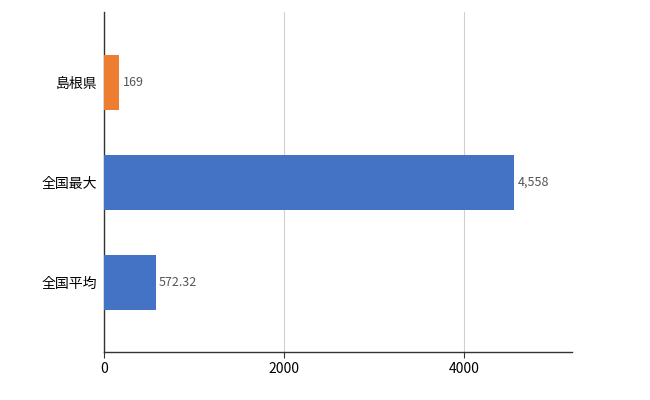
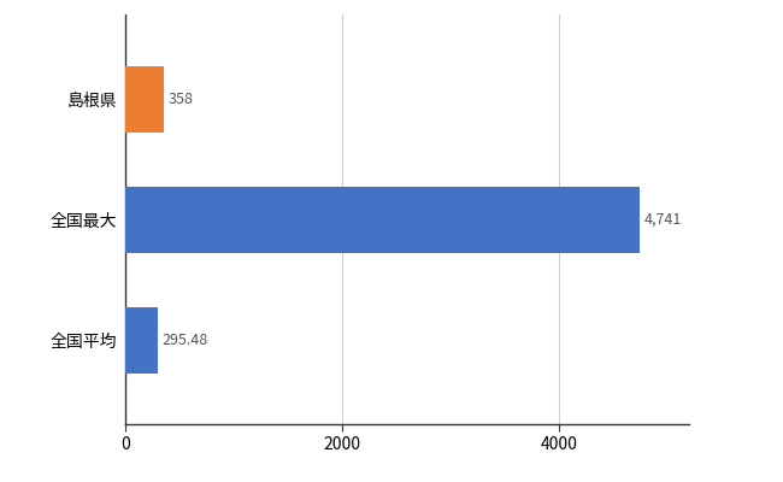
島根県: 169 -> 358
全国最大: 4,558 -> 4,741
全国平均: 572.32 -> 295.48
